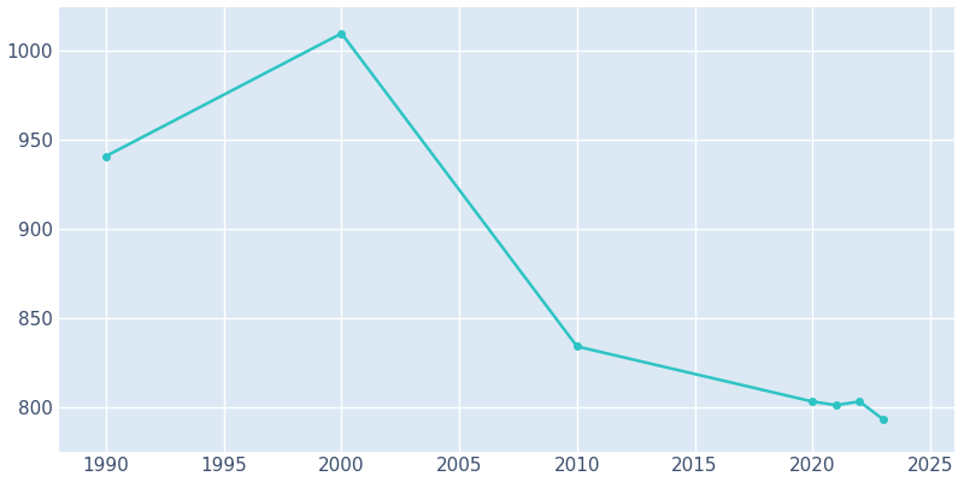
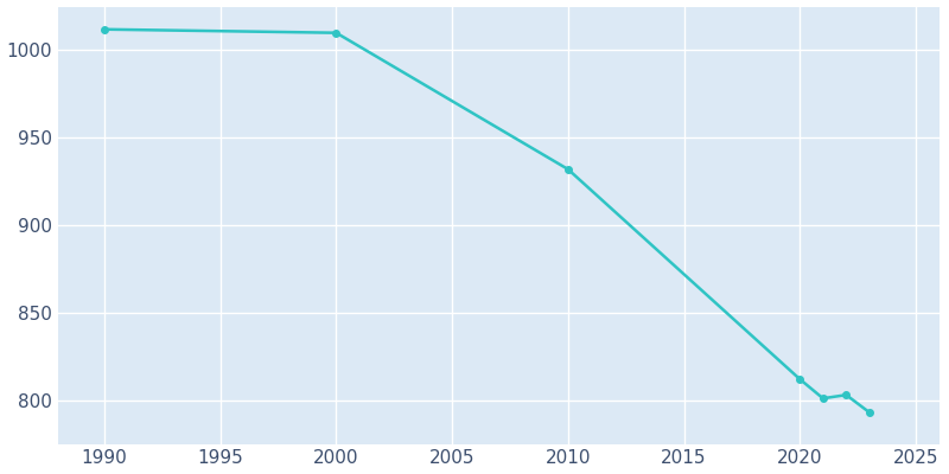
1990: 941 -> 1012
2010: 834 -> 932
2020: 803 -> 812
